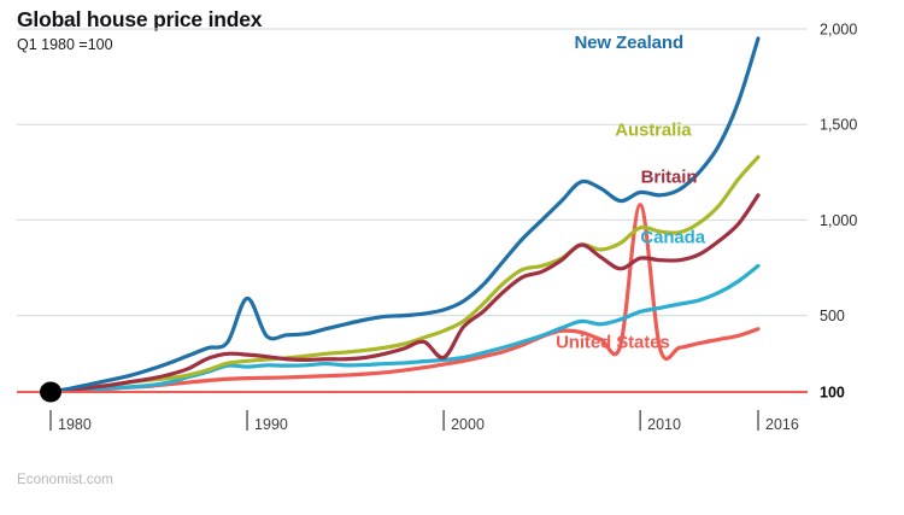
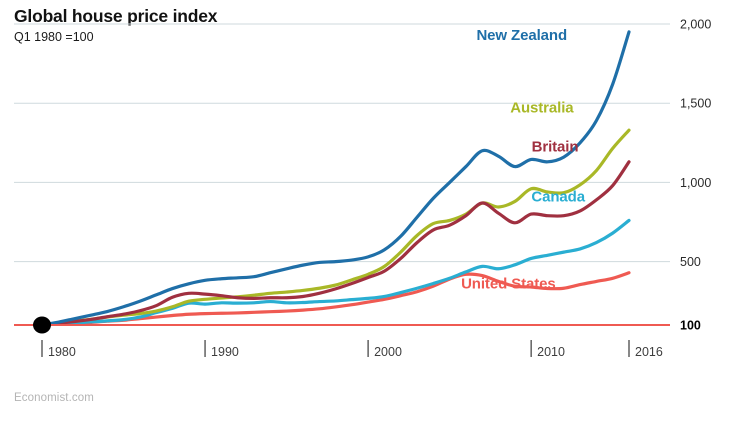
New Zealand/1990: 590 -> 380
Britain/2000: 280 -> 400
United States/2010: 1080 -> 340
